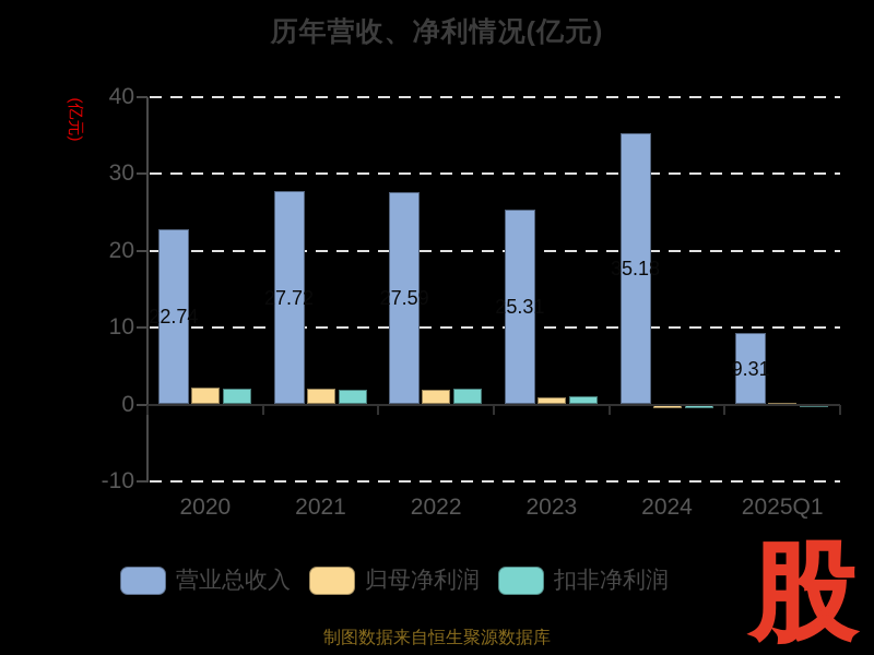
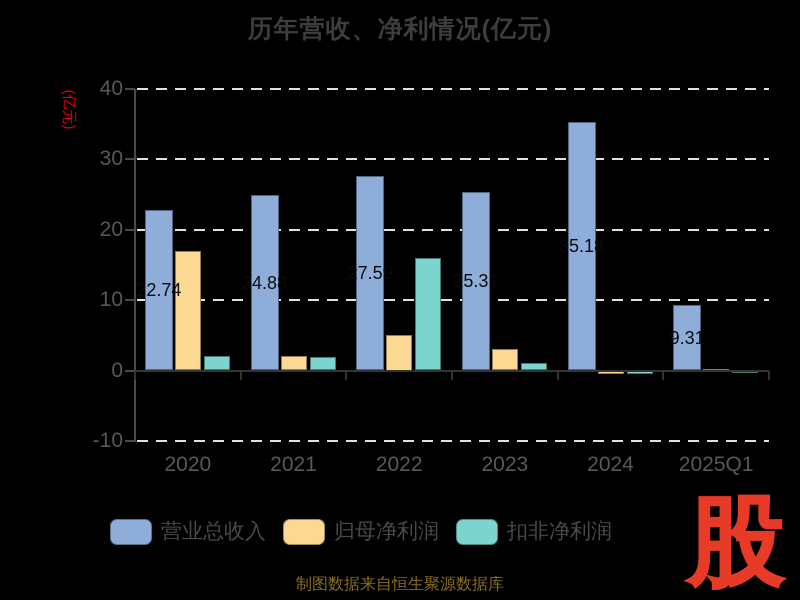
归母净利润/2020: 2 -> 17
营业总收入/2021: 27.72 -> 24.88
归母净利润/2022: 2 -> 5
扣非净利润/2022: 2 -> 16
归母净利润/2023: 1 -> 3
